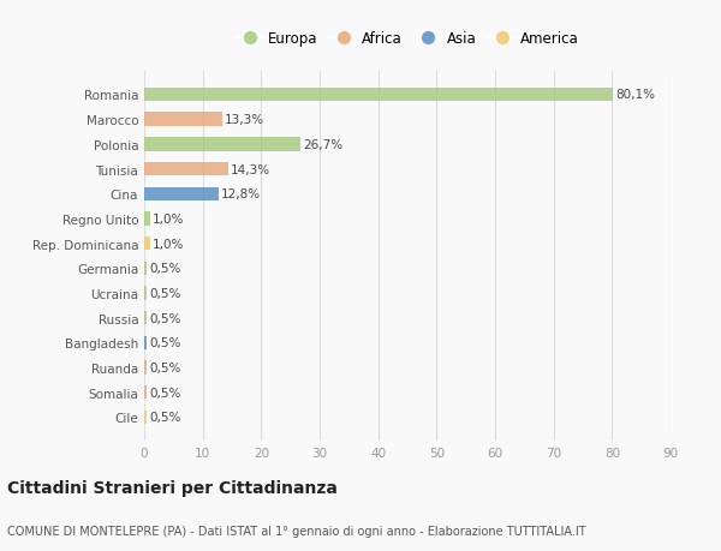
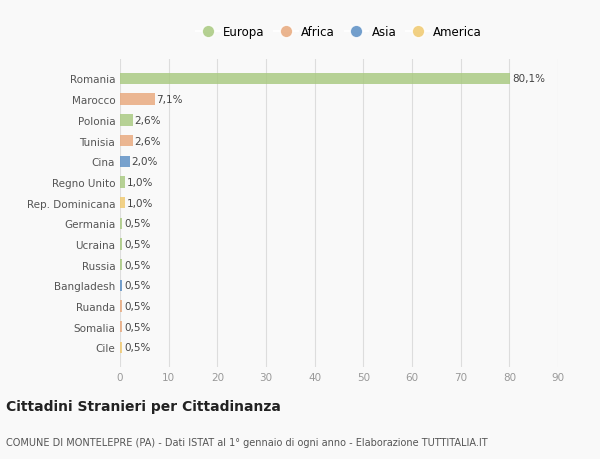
Marocco: 13,3% -> 7,1%
Polonia: 26,7% -> 2,6%
Tunisia: 14,3% -> 2,6%
Cina: 12,8% -> 2,0%
